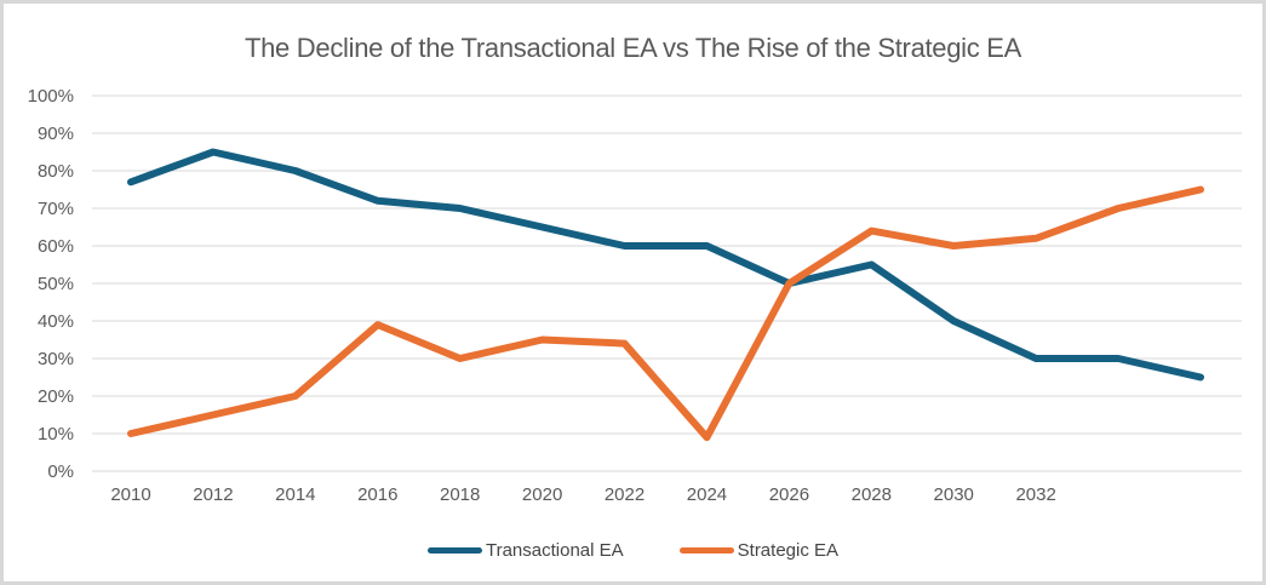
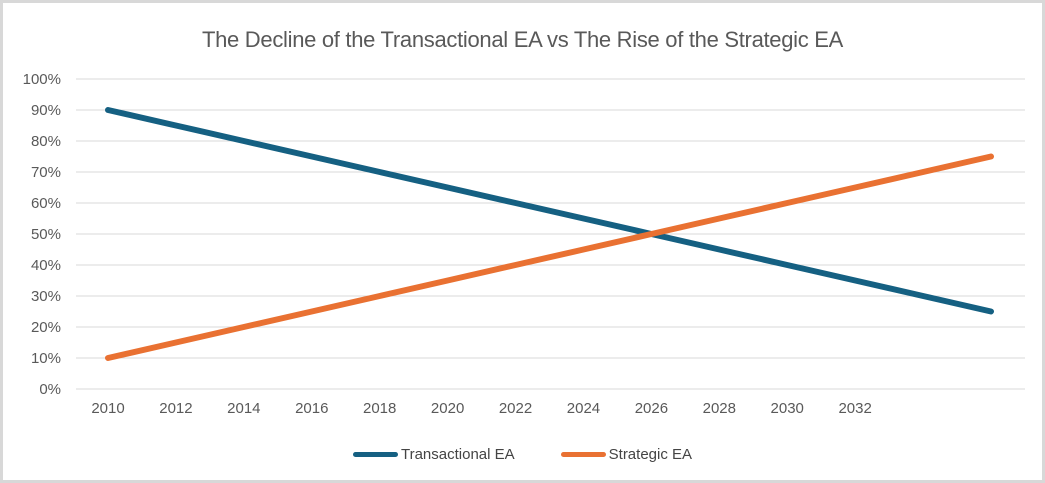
Transactional EA/2010: 77% -> 90%
Transactional EA/2016: 72% -> 75%
Strategic EA/2016: 39% -> 25%
Strategic EA/2022: 34% -> 40%
Transactional EA/2024: 60% -> 55%
Strategic EA/2024: 9% -> 45%
Transactional EA/2028: 55% -> 45%
Strategic EA/2028: 64% -> 55%
Transactional EA/2032: 30% -> 35%
Strategic EA/2032: 62% -> 65%
